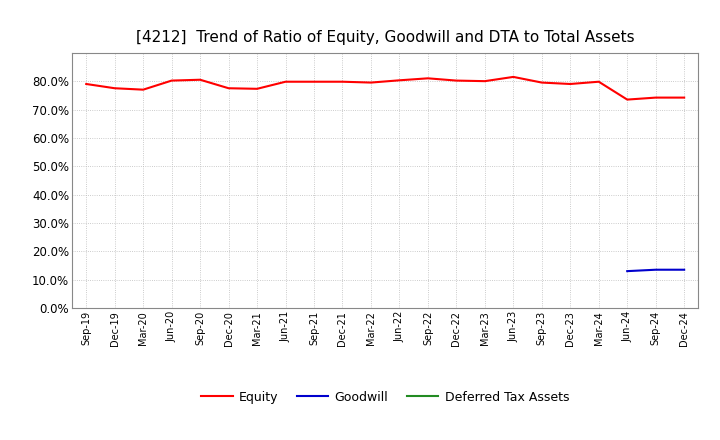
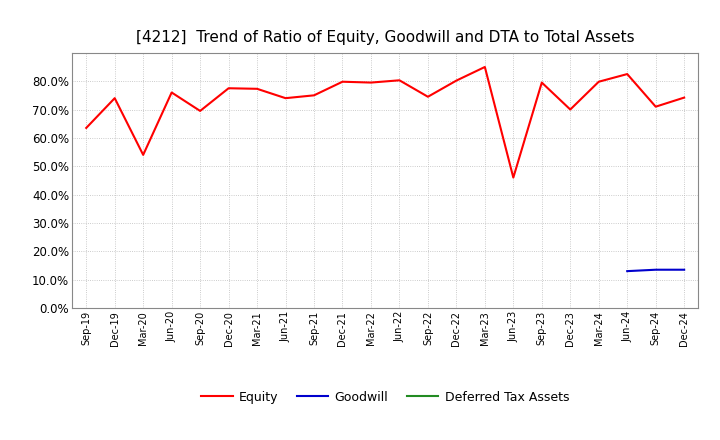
Equity/Sep-19: 79.0% -> 63.5%
Equity/Dec-19: 77.5% -> 74.0%
Equity/Mar-20: 77.0% -> 54.0%
Equity/Jun-20: 80.2% -> 76.0%
Equity/Sep-20: 80.5% -> 69.5%
Equity/Jun-21: 79.8% -> 74.0%
Equity/Sep-21: 79.8% -> 75.0%
Equity/Sep-22: 81.0% -> 74.5%
Equity/Mar-23: 80.0% -> 85.0%
Equity/Jun-23: 81.5% -> 46.0%
Equity/Dec-23: 79.0% -> 70.0%
Equity/Jun-24: 73.5% -> 82.5%
Equity/Sep-24: 74.2% -> 71.0%
